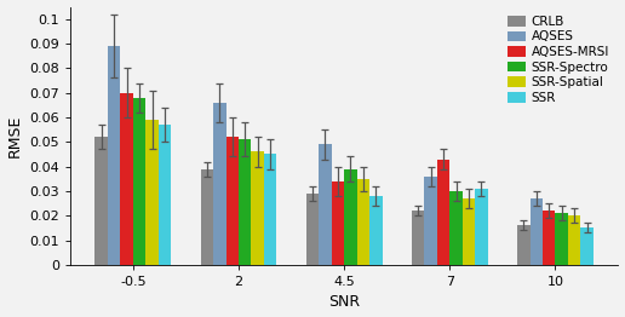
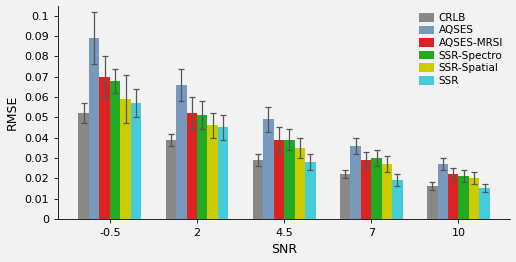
AQSES-MRSI/4.5: 0.034 -> 0.039
AQSES-MRSI/7: 0.043 -> 0.029
SSR/7: 0.031 -> 0.019
